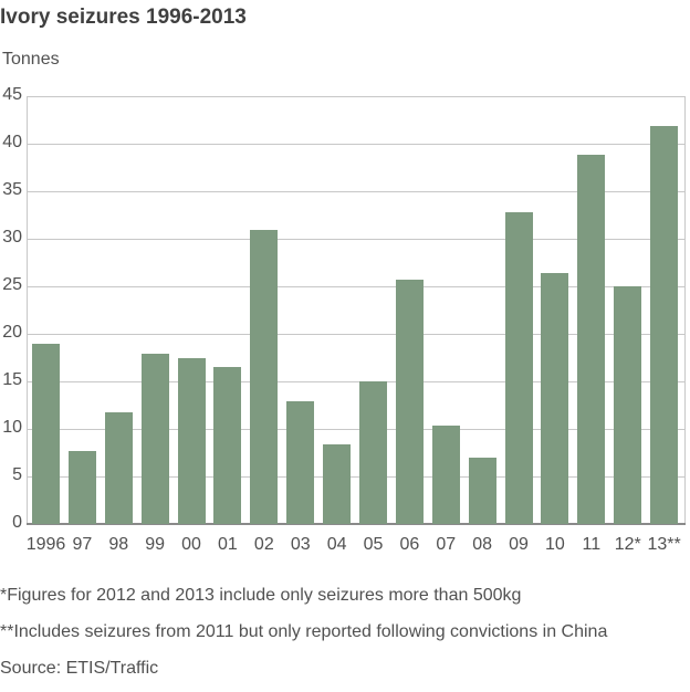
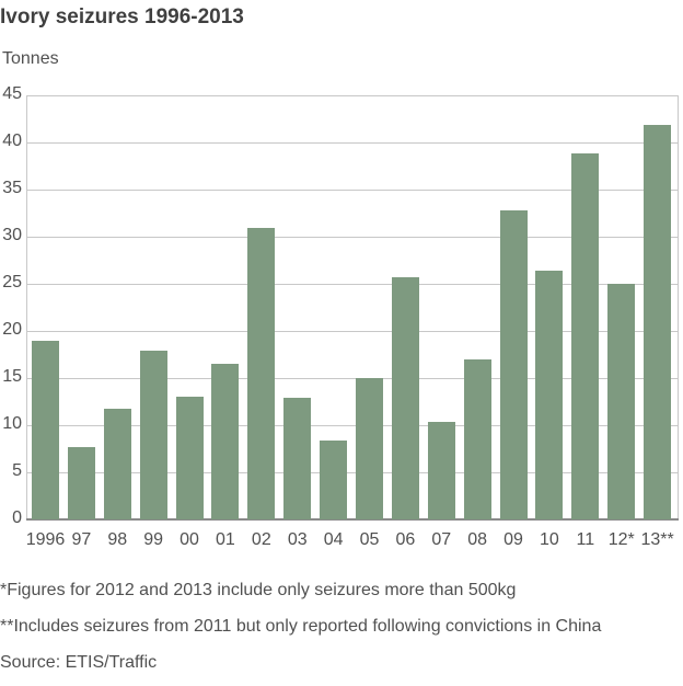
00: 17 -> 13
08: 7 -> 17
